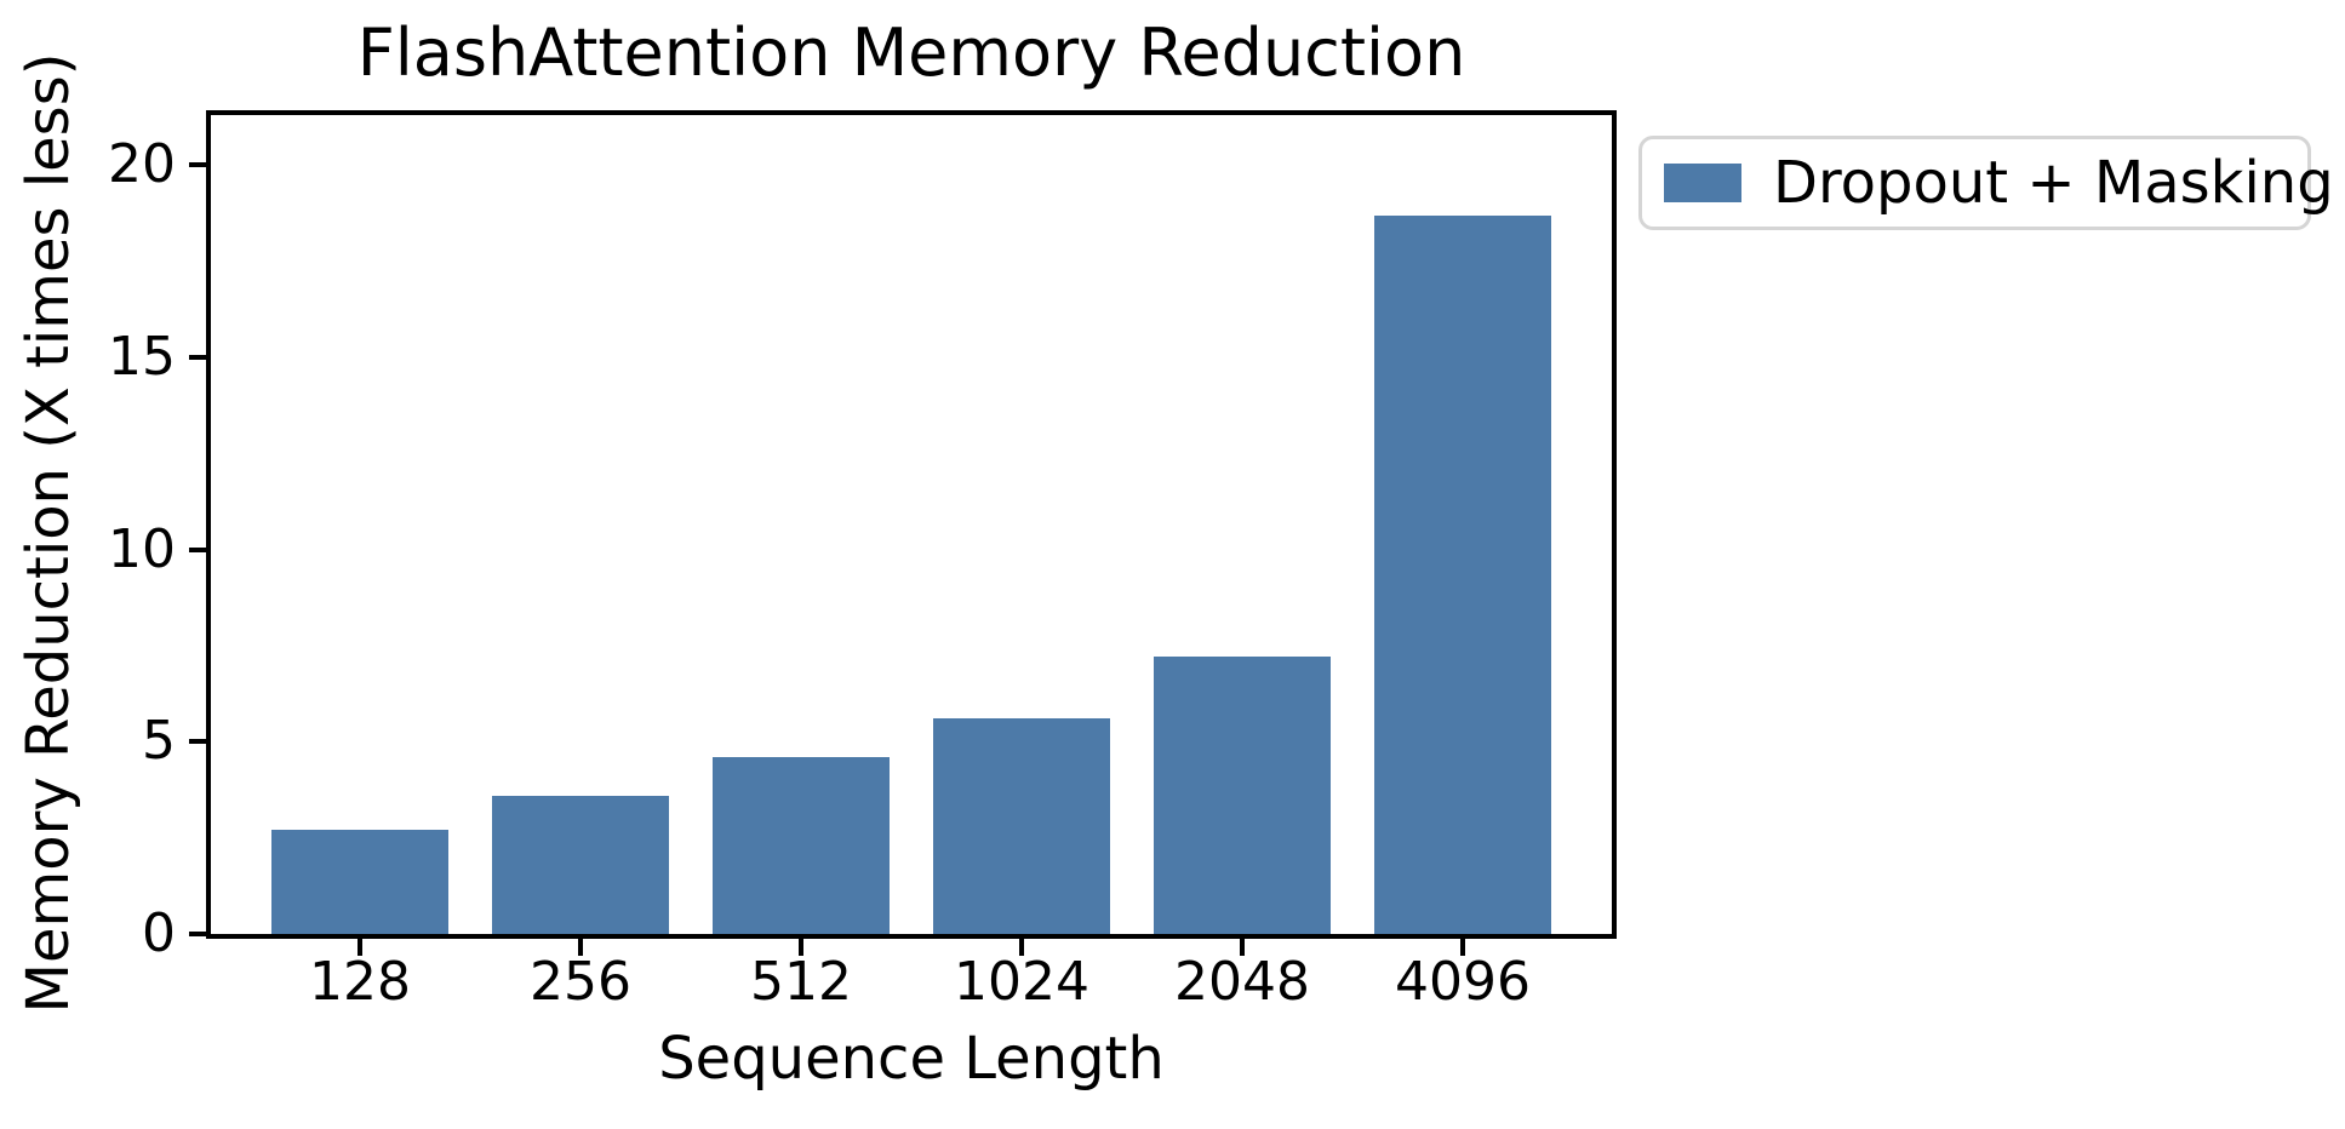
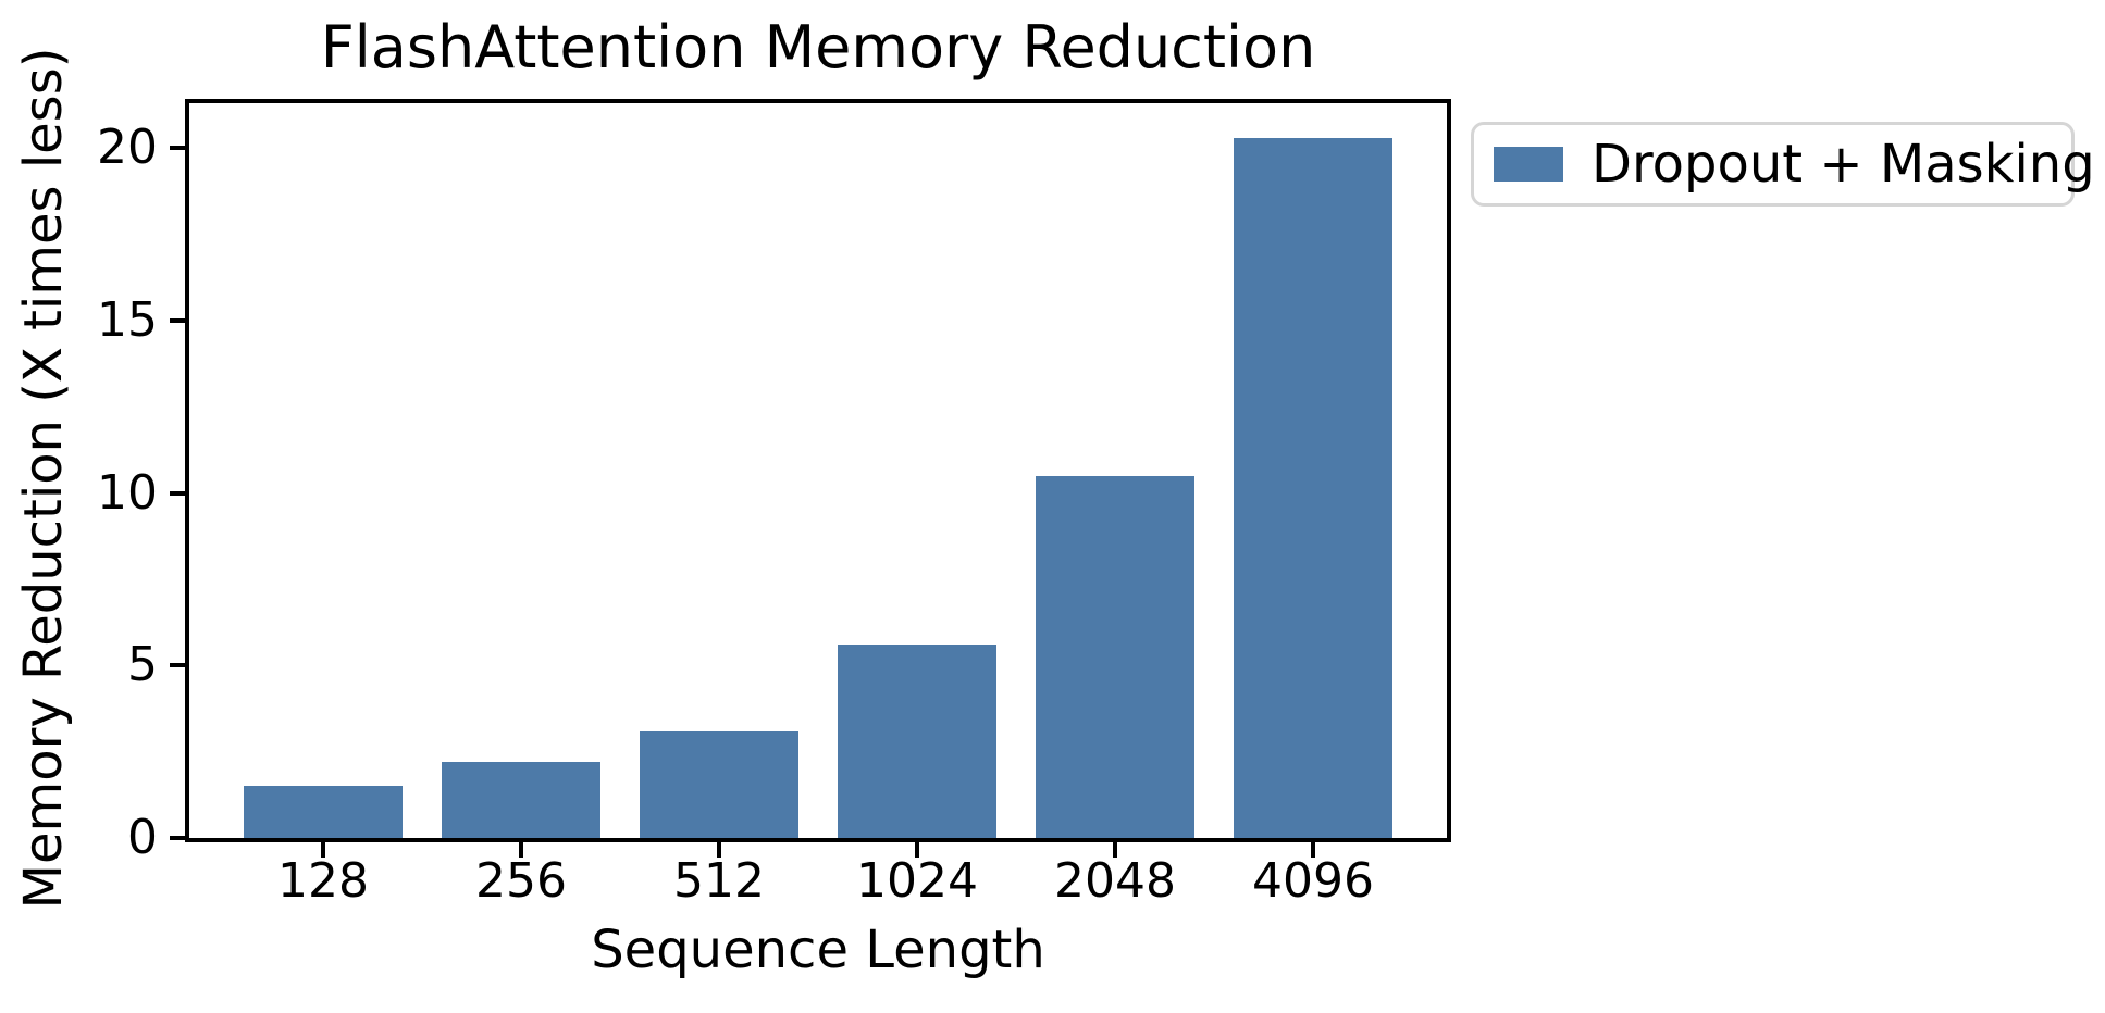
128: 2.7 -> 1.5
256: 3.6 -> 2.2
512: 4.6 -> 3.1
2048: 7.2 -> 10.5
4096: 18.7 -> 20.3
